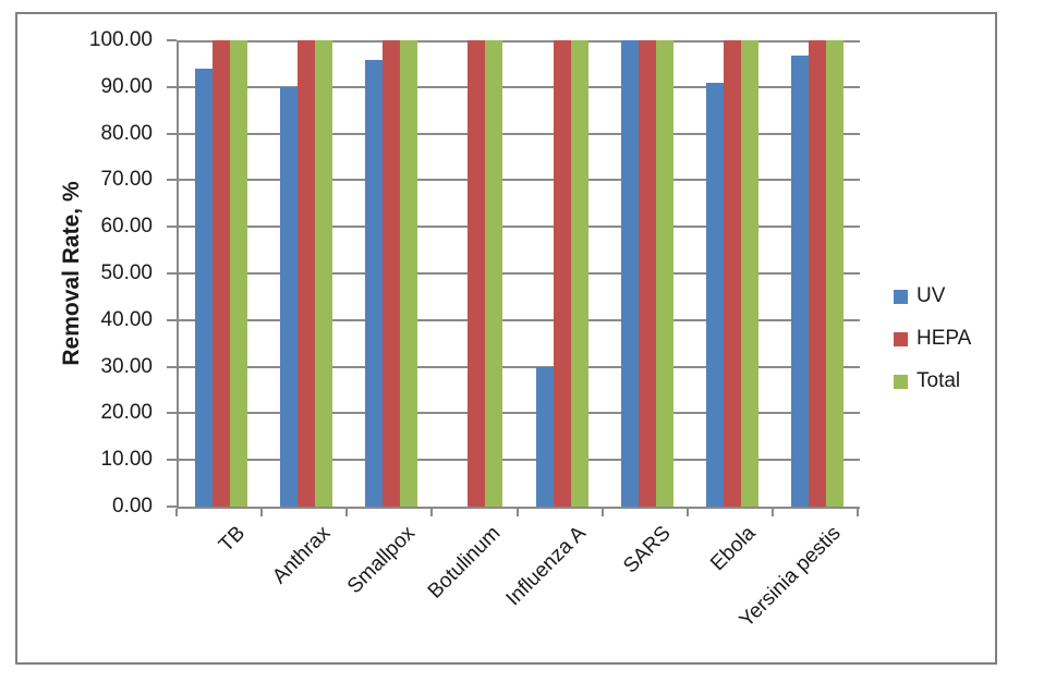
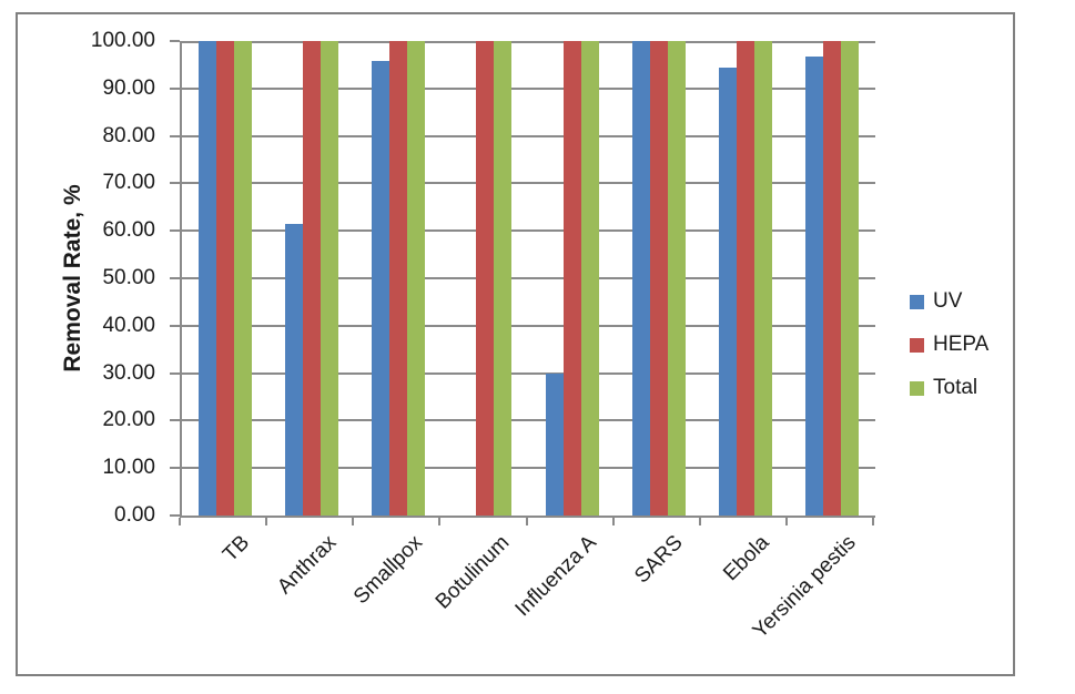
UV/TB: 94 -> 100
UV/Anthrax: 90 -> 62
UV/Ebola: 91 -> 94
